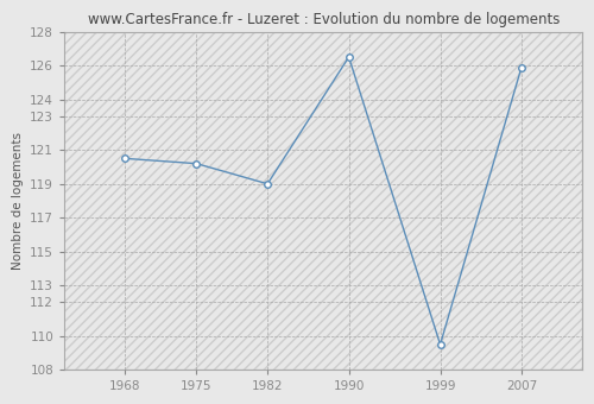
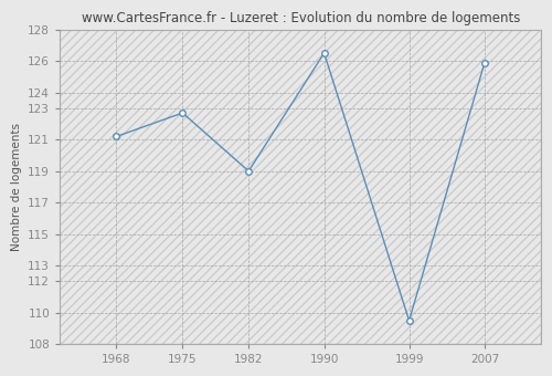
1968: 120.5 -> 121.2
1975: 120.2 -> 122.7
